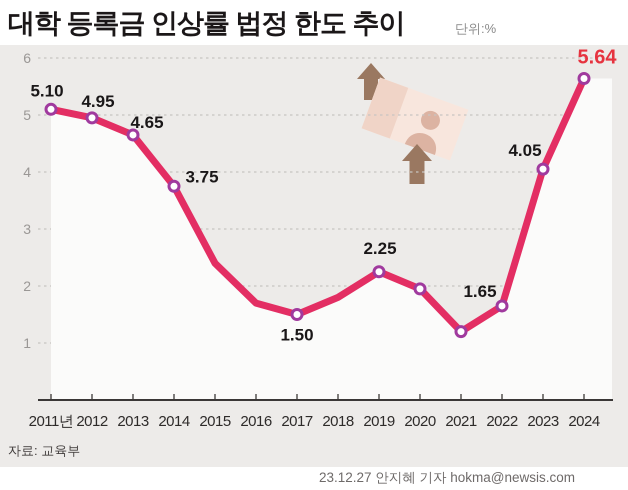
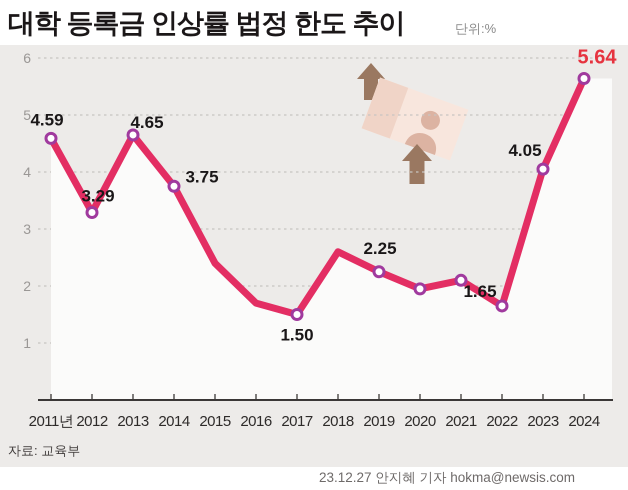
2011년: 5.10 -> 4.59
2012: 4.95 -> 3.29
2018: 1.8 -> 2.6
2021: 1.2 -> 2.1
